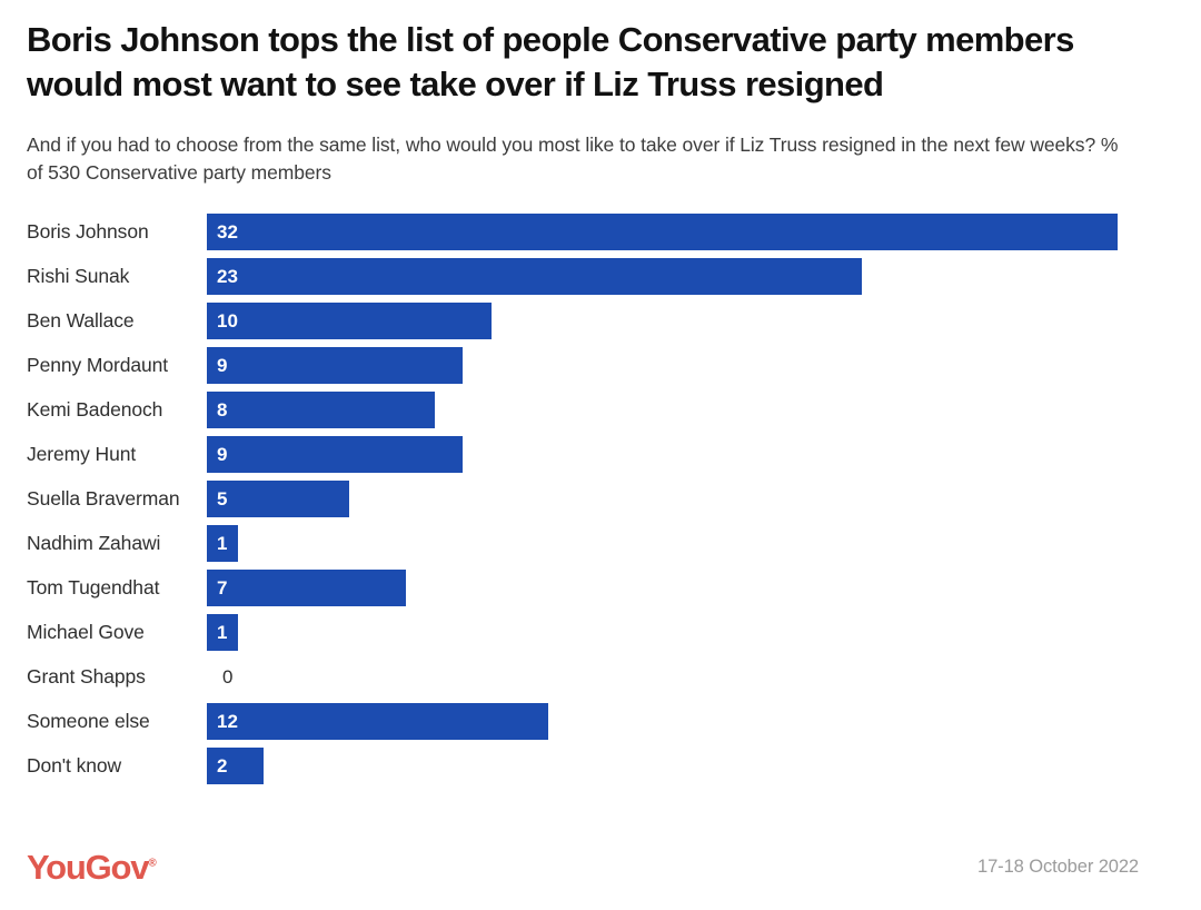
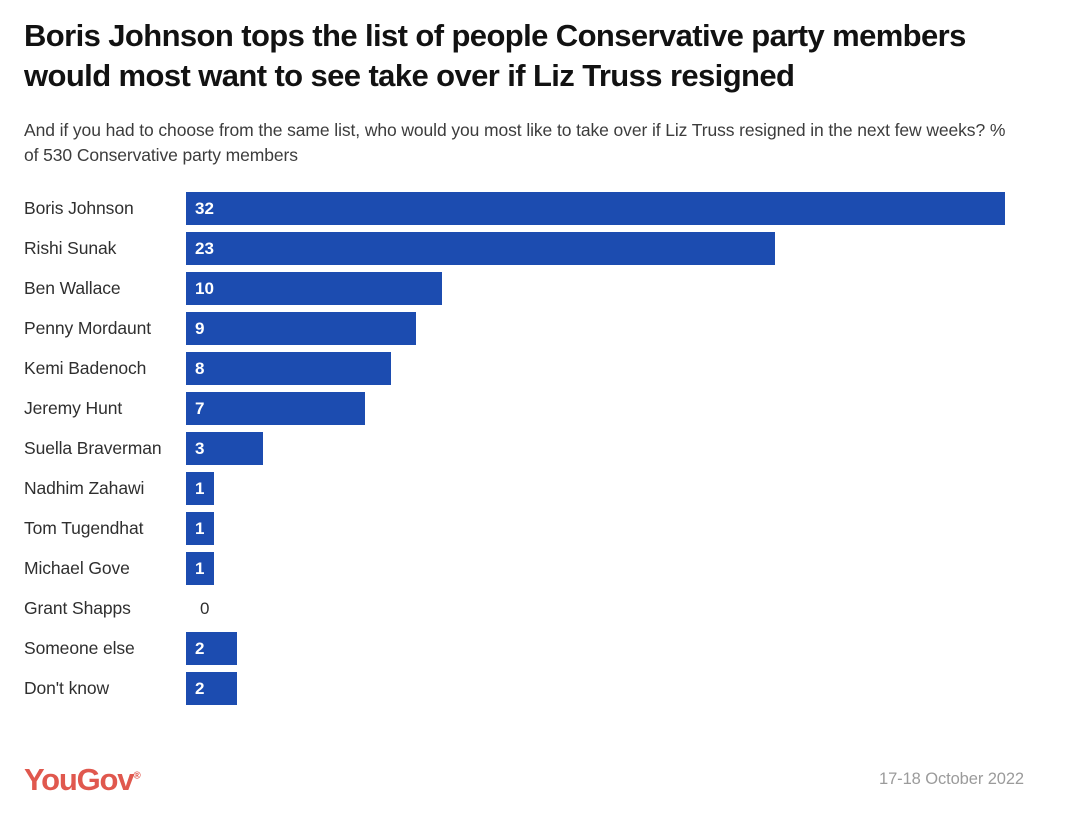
Jeremy Hunt: 9 -> 7
Suella Braverman: 5 -> 3
Tom Tugendhat: 7 -> 1
Someone else: 12 -> 2
